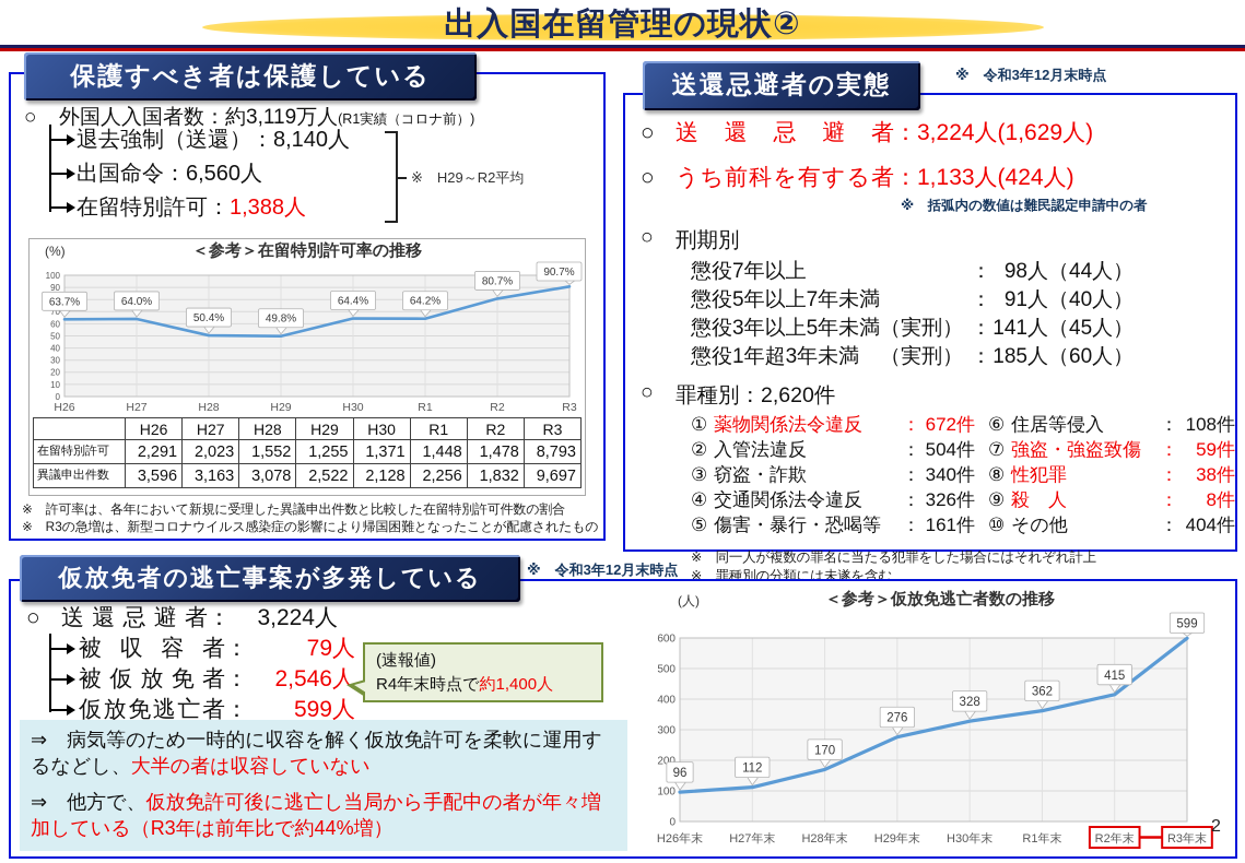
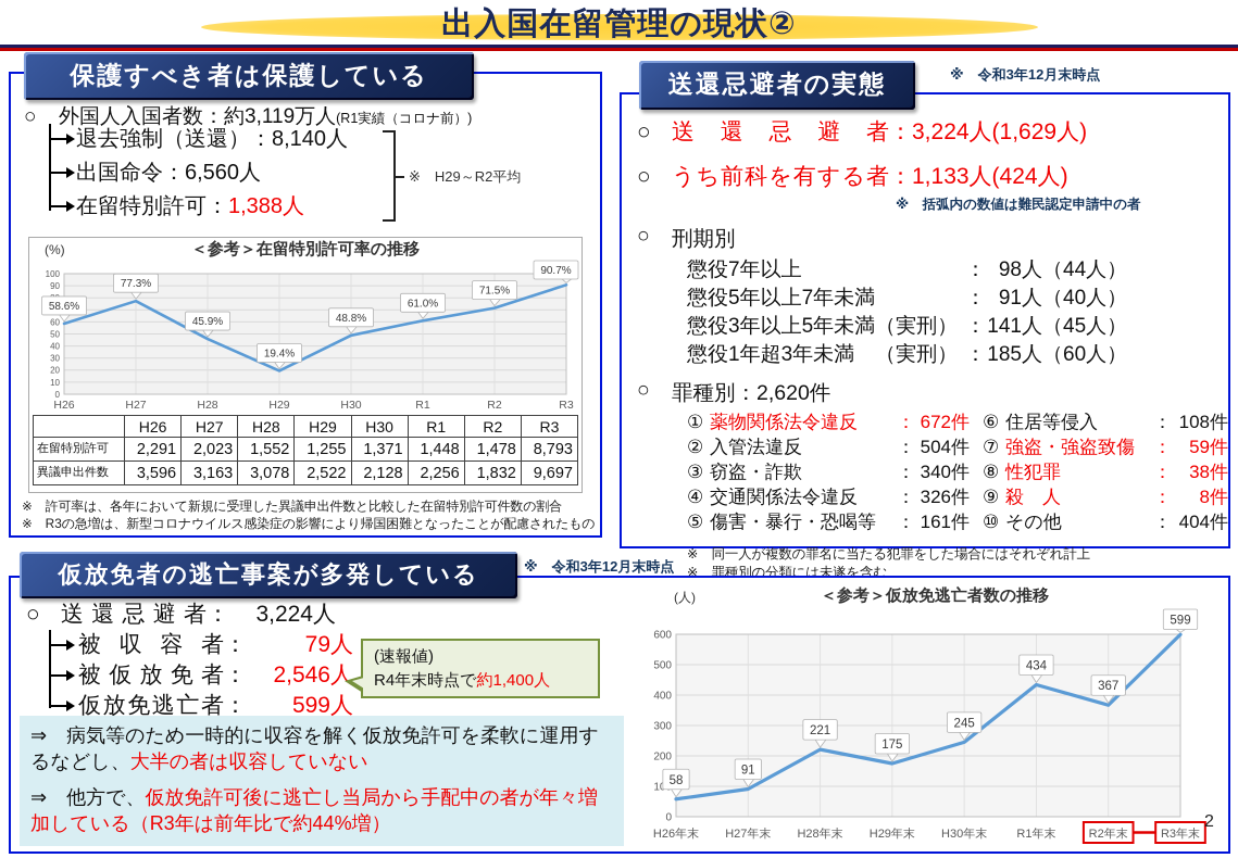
＜参考＞在留特別許可率の推移/H26: 63.7% -> 58.6%
＜参考＞在留特別許可率の推移/H27: 64.0% -> 77.3%
＜参考＞在留特別許可率の推移/H28: 50.4% -> 45.9%
＜参考＞在留特別許可率の推移/H29: 49.8% -> 19.4%
＜参考＞在留特別許可率の推移/H30: 64.4% -> 48.8%
＜参考＞在留特別許可率の推移/R1: 64.2% -> 61.0%
＜参考＞在留特別許可率の推移/R2: 80.7% -> 71.5%
＜参考＞仮放免逃亡者数の推移/H26年末: 96 -> 58
＜参考＞仮放免逃亡者数の推移/H27年末: 112 -> 91
＜参考＞仮放免逃亡者数の推移/H28年末: 170 -> 221
＜参考＞仮放免逃亡者数の推移/H29年末: 276 -> 175
＜参考＞仮放免逃亡者数の推移/H30年末: 328 -> 245
＜参考＞仮放免逃亡者数の推移/R1年末: 362 -> 434
＜参考＞仮放免逃亡者数の推移/R2年末: 415 -> 367
